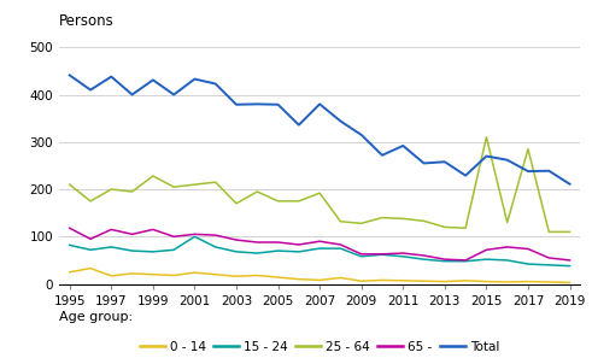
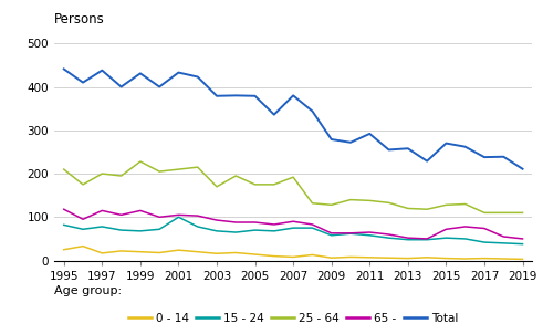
Total/2009: 315 -> 279
25 - 64/2015: 310 -> 128
25 - 64/2017: 285 -> 110
